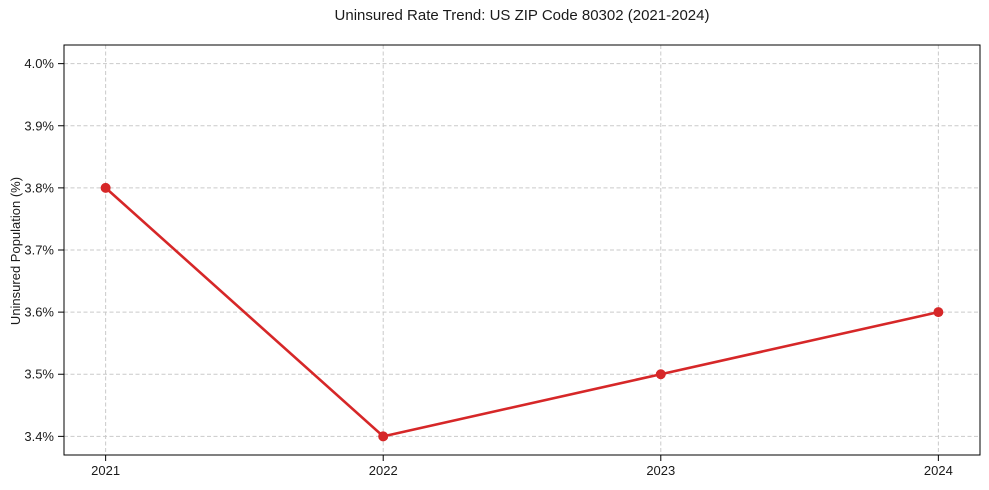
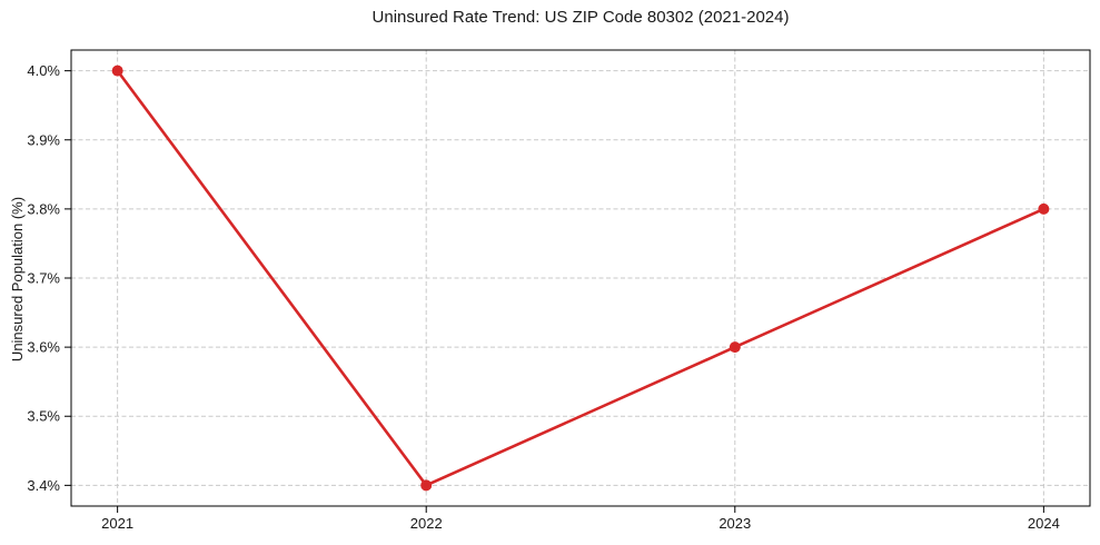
2021: 3.8% -> 4.0%
2023: 3.5% -> 3.6%
2024: 3.6% -> 3.8%
